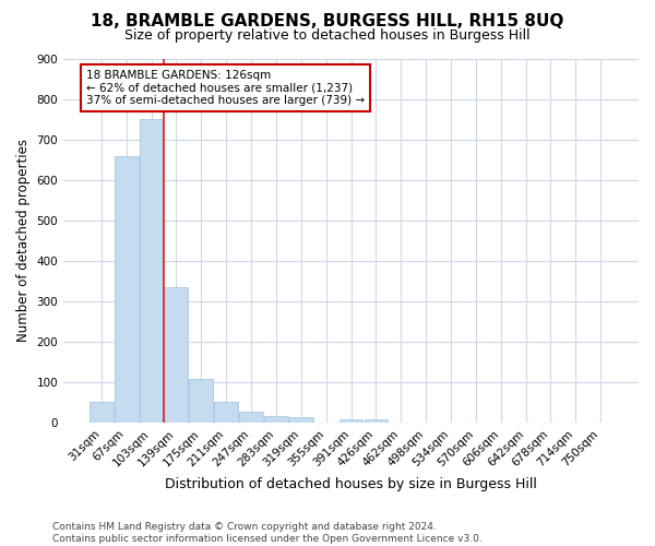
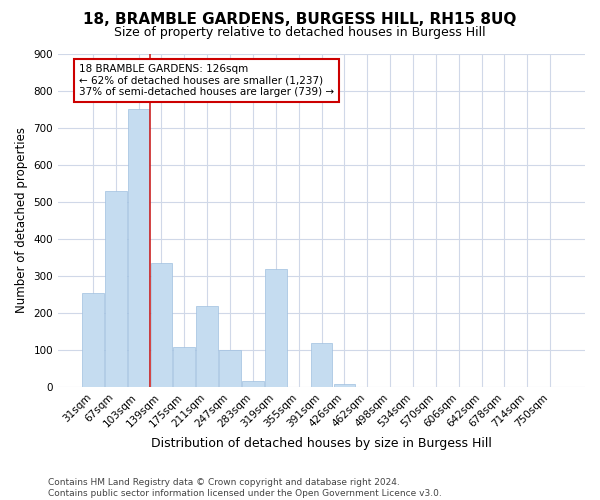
31sqm: 52 -> 255
67sqm: 660 -> 530
211sqm: 52 -> 220
247sqm: 27 -> 100
319sqm: 13 -> 320
391sqm: 8 -> 120
